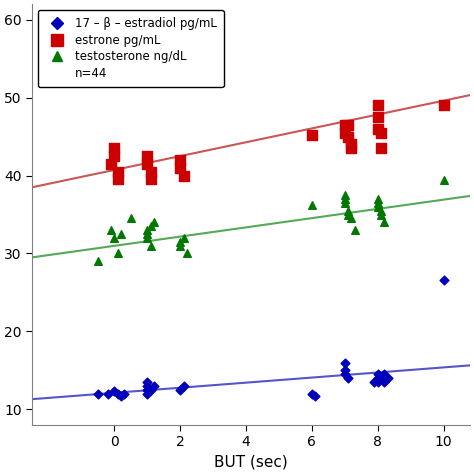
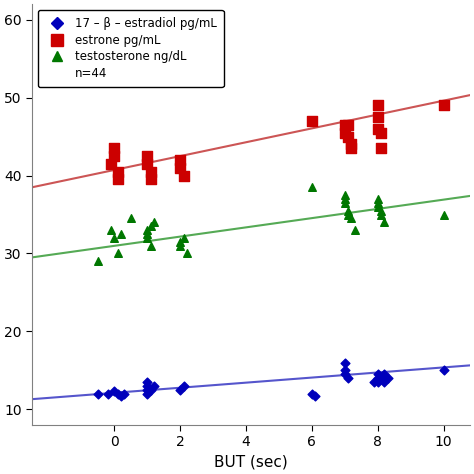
estrone pg/mL/6: 45.2 -> 47.0
testosterone ng/dL/6: 36.2 -> 38.5
17 – β – estradiol pg/mL/10: 26.6 -> 15.0
testosterone ng/dL/10: 39.4 -> 35.0
